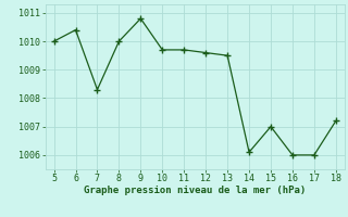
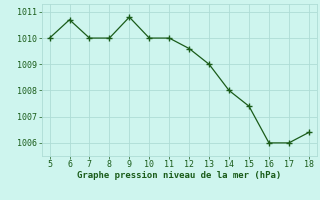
6: 1010.4 -> 1010.7
7: 1008.3 -> 1010.0
10: 1009.7 -> 1010.0
11: 1009.7 -> 1010.0
13: 1009.5 -> 1009.0
14: 1006.1 -> 1008.0
15: 1007.0 -> 1007.4
18: 1007.2 -> 1006.4
